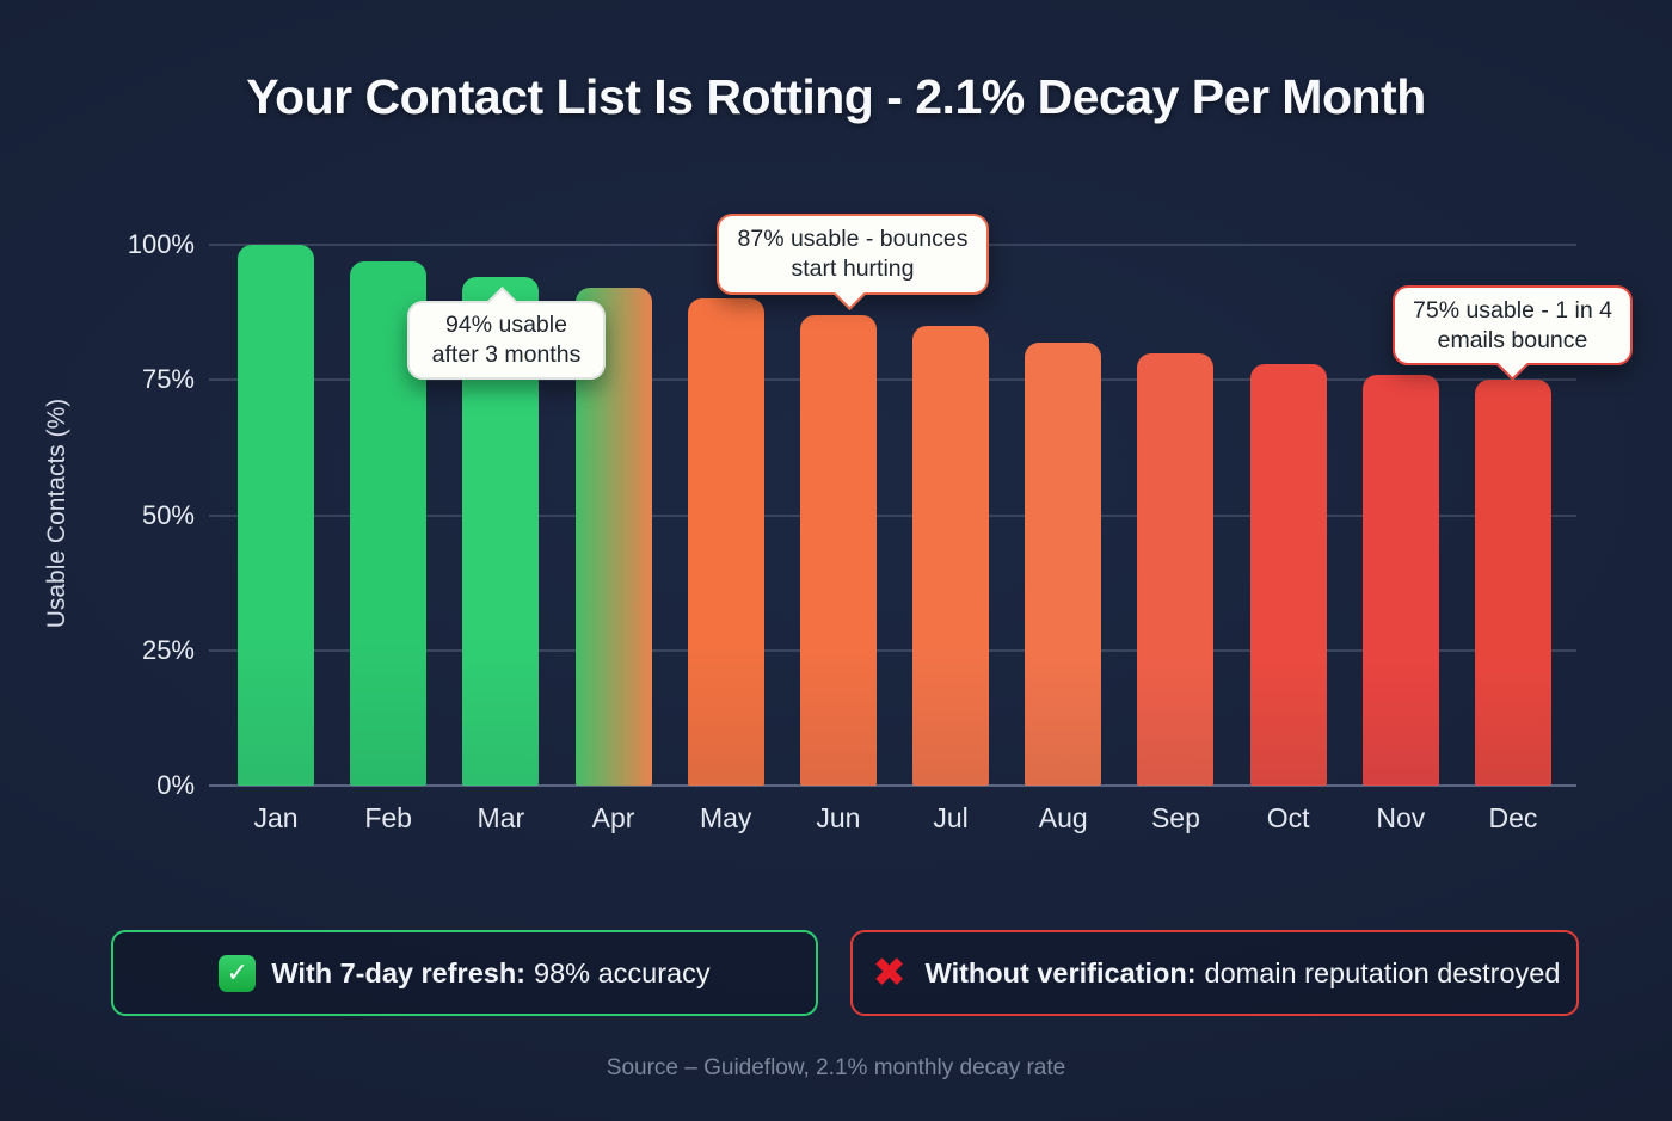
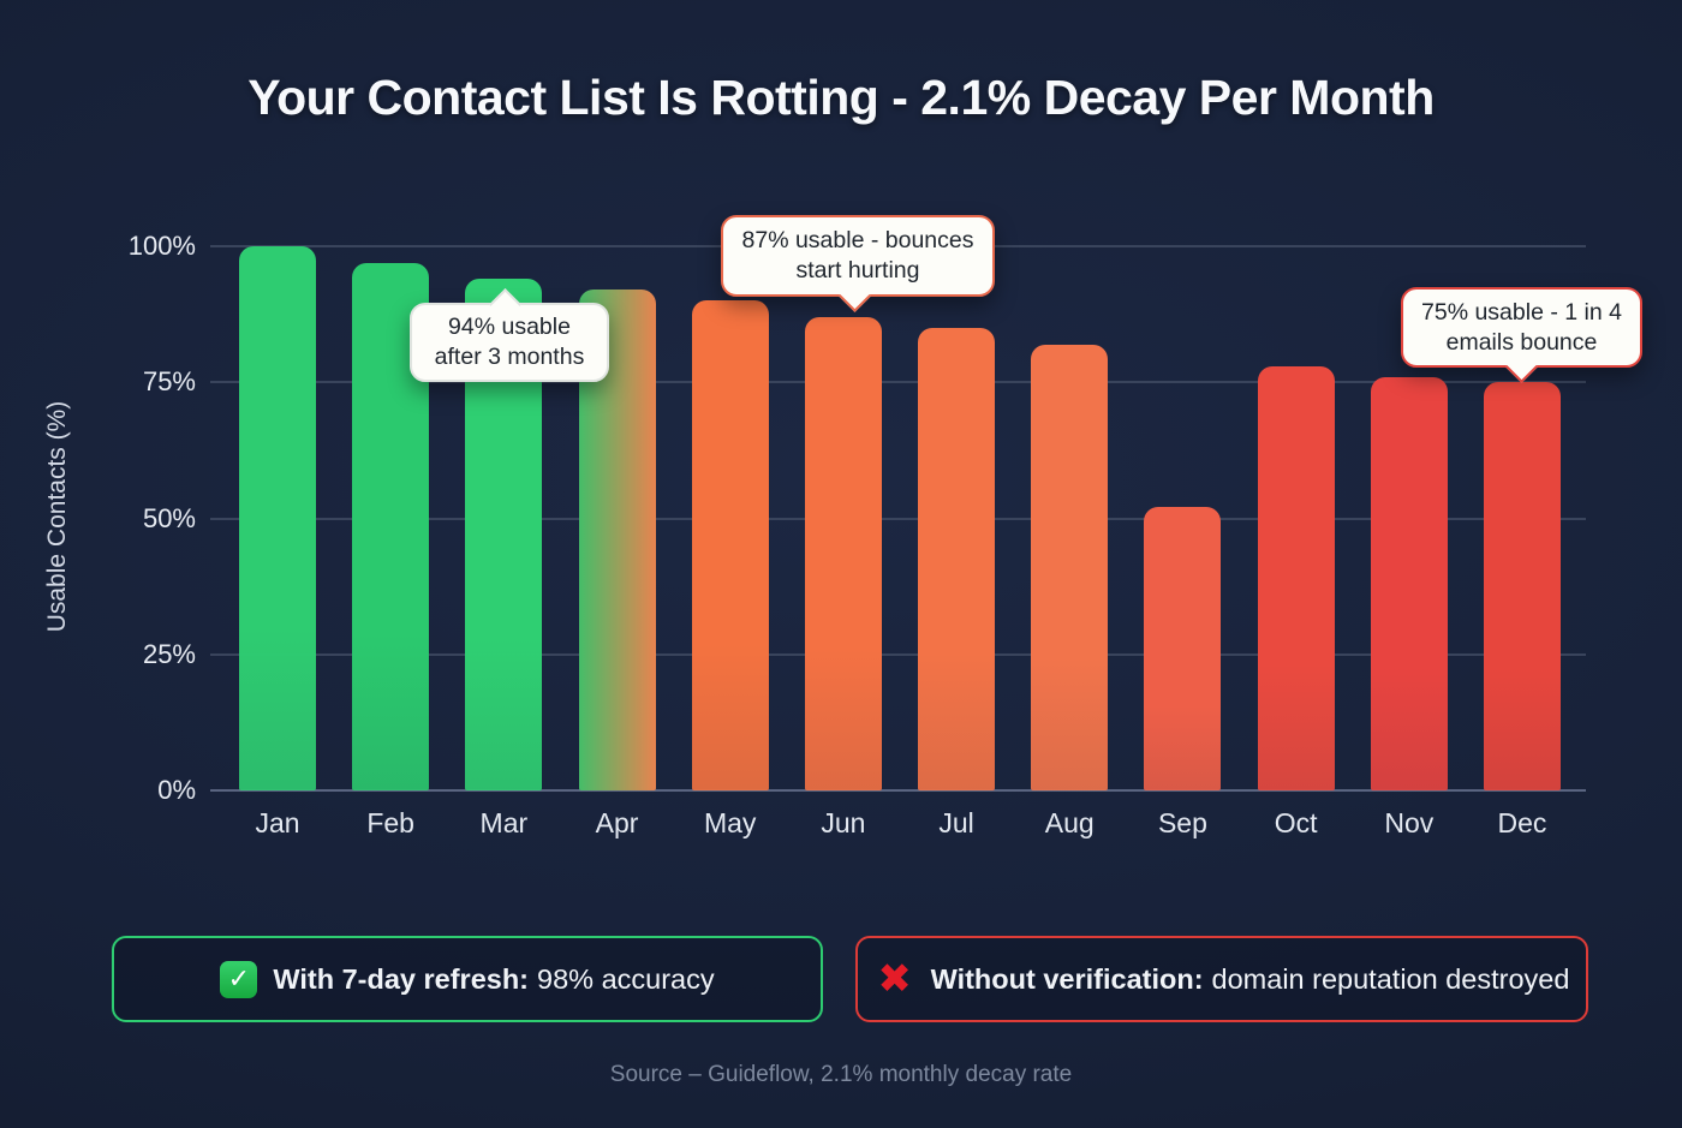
Sep: 80% -> 52%
